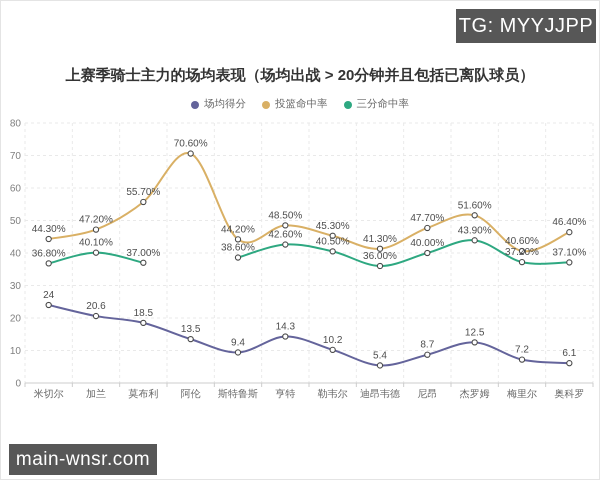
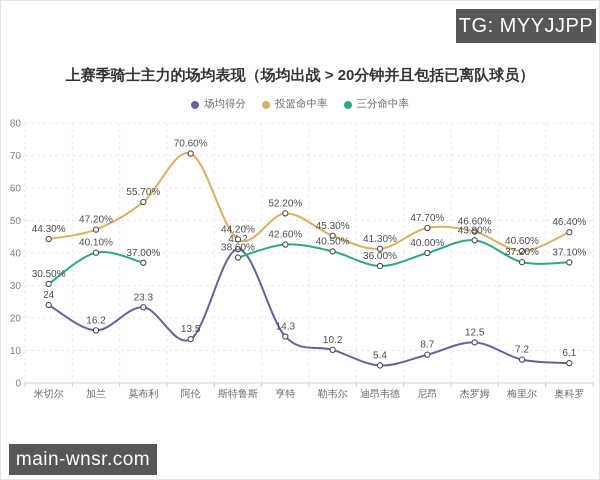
三分命中率/米切尔: 36.80% -> 30.50%
场均得分/加兰: 20.6 -> 16.2
场均得分/莫布利: 18.5 -> 23.3
场均得分/斯特鲁斯: 9.4 -> 41.2
投篮命中率/亨特: 48.50% -> 52.20%
投篮命中率/杰罗姆: 51.60% -> 46.60%
